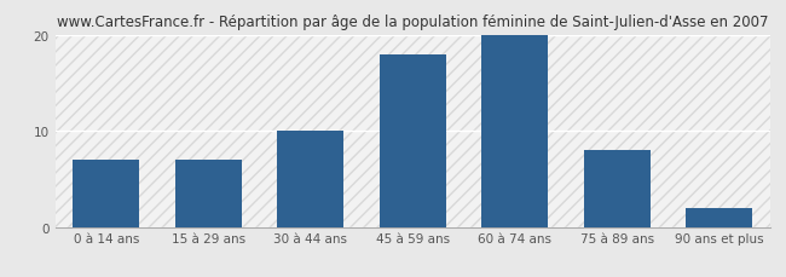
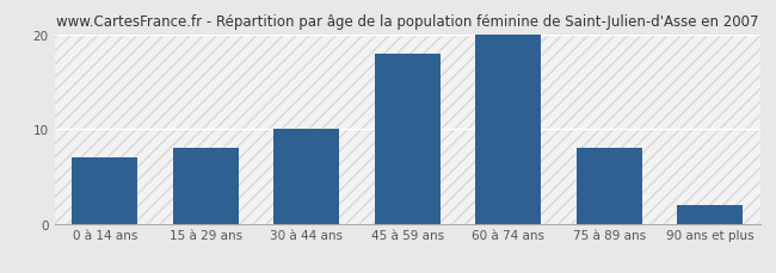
15 à 29 ans: 7 -> 8
